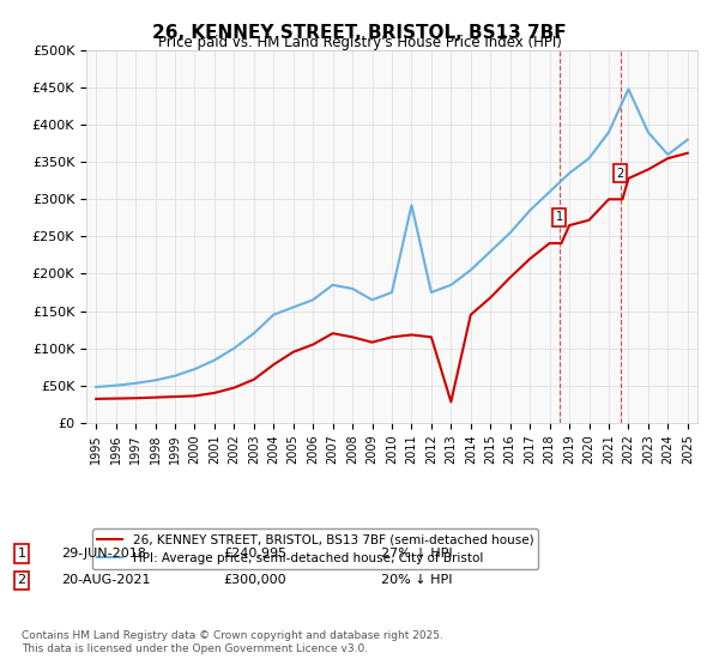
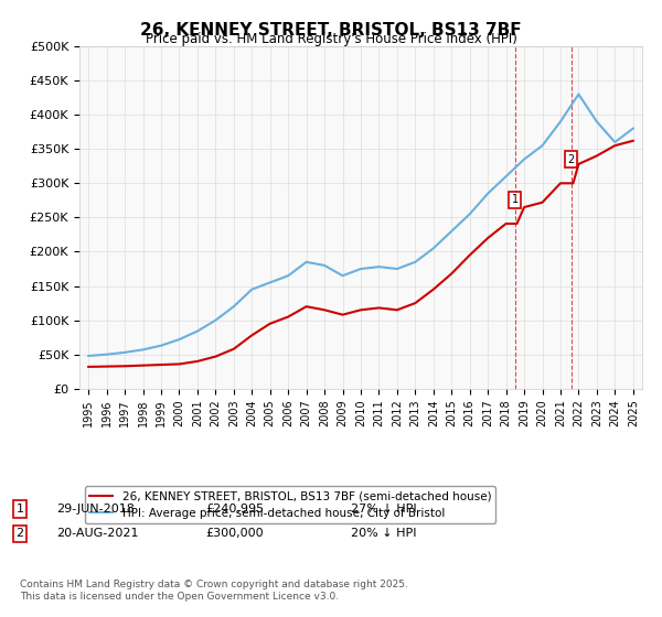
HPI: Average price, semi-detached house, City of Bristol/2011: £292K -> £178K
26, KENNEY STREET, BRISTOL, BS13 7BF (semi-detached house)/2013: £28K -> £125K
HPI: Average price, semi-detached house, City of Bristol/2022: £448K -> £430K
